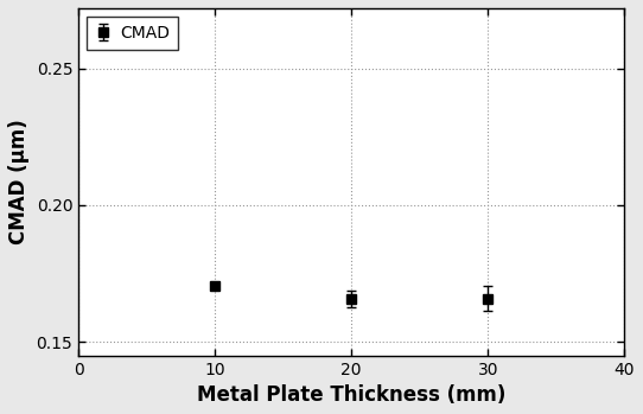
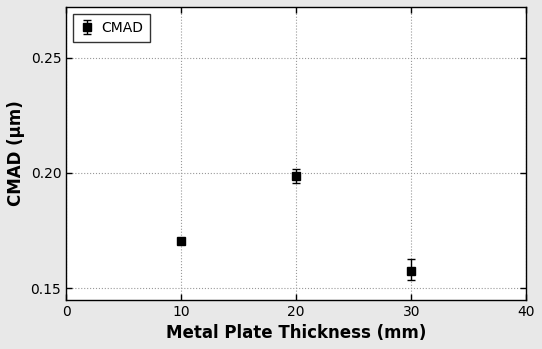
20: 0.1655 -> 0.1985
30: 0.1655 -> 0.1575
